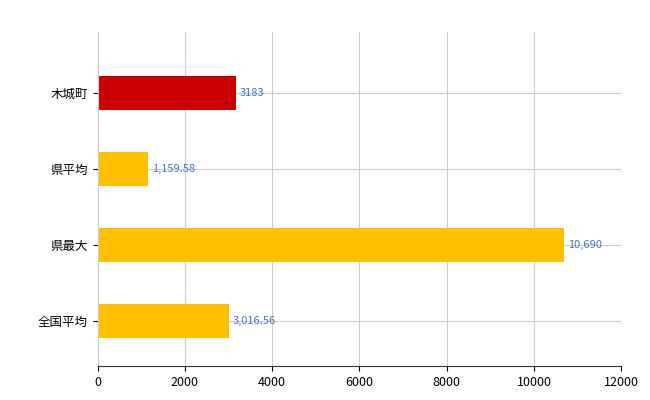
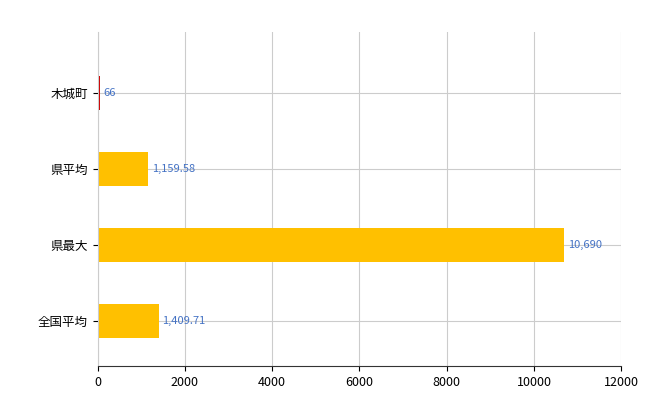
木城町: 3183 -> 66
全国平均: 3,016.56 -> 1,409.71
